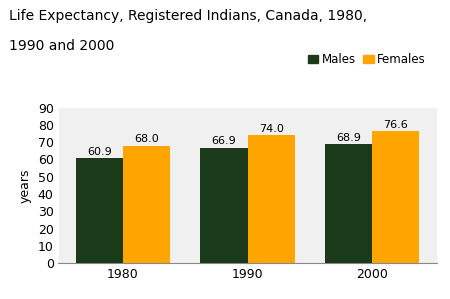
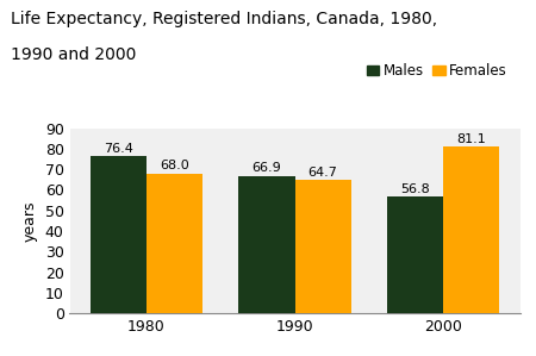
Males/1980: 60.9 -> 76.4
Females/1990: 74.0 -> 64.7
Males/2000: 68.9 -> 56.8
Females/2000: 76.6 -> 81.1
